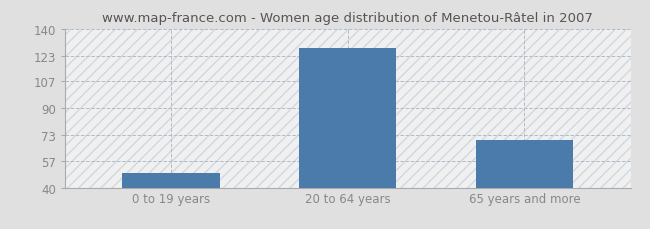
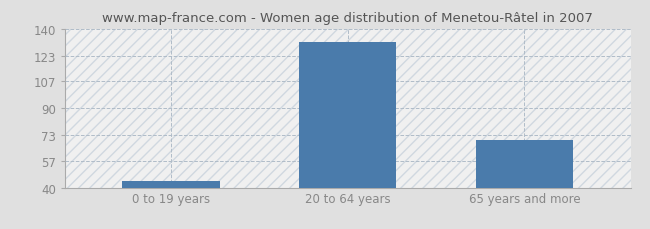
0 to 19 years: 49 -> 44
20 to 64 years: 128 -> 132
